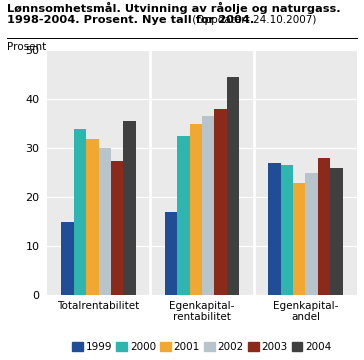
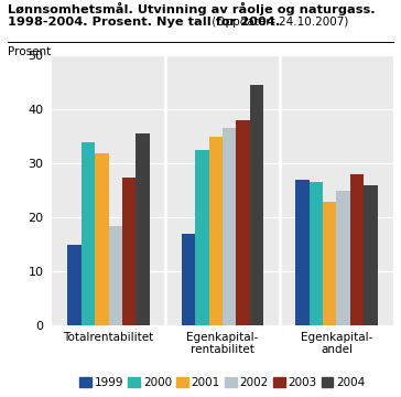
2002/Totalrentabilitet: 30.0 -> 18.5
